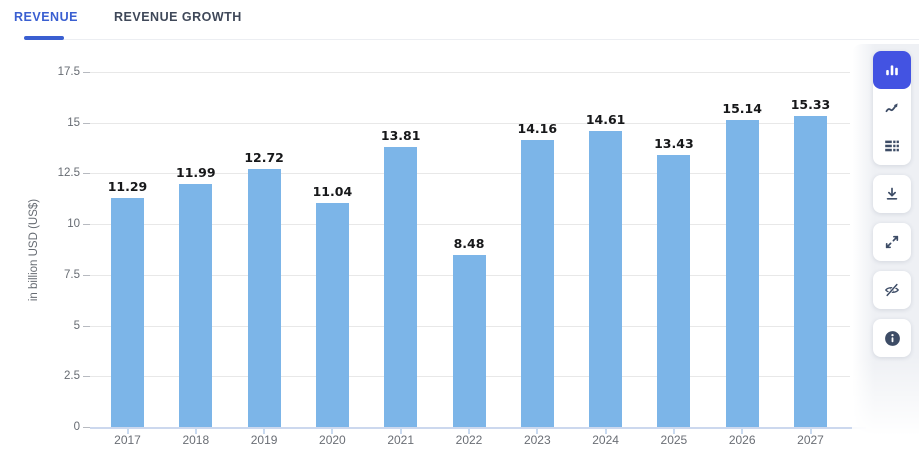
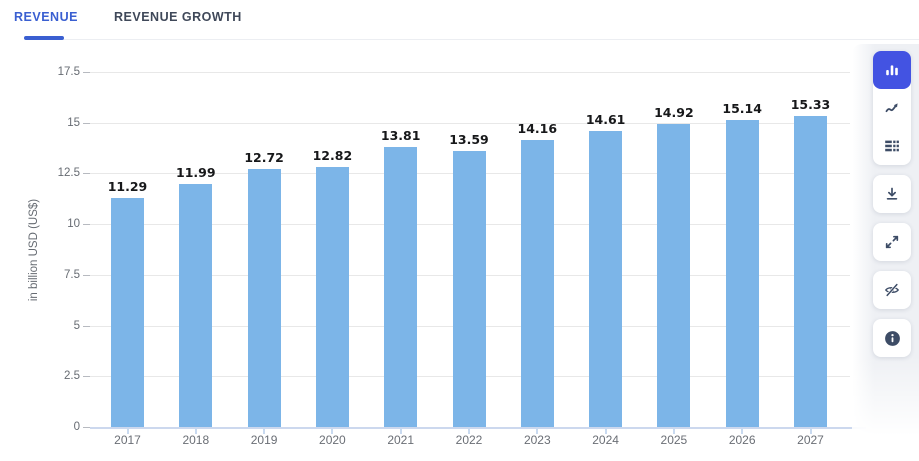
2020: 11.04 -> 12.82
2022: 8.48 -> 13.59
2025: 13.43 -> 14.92
